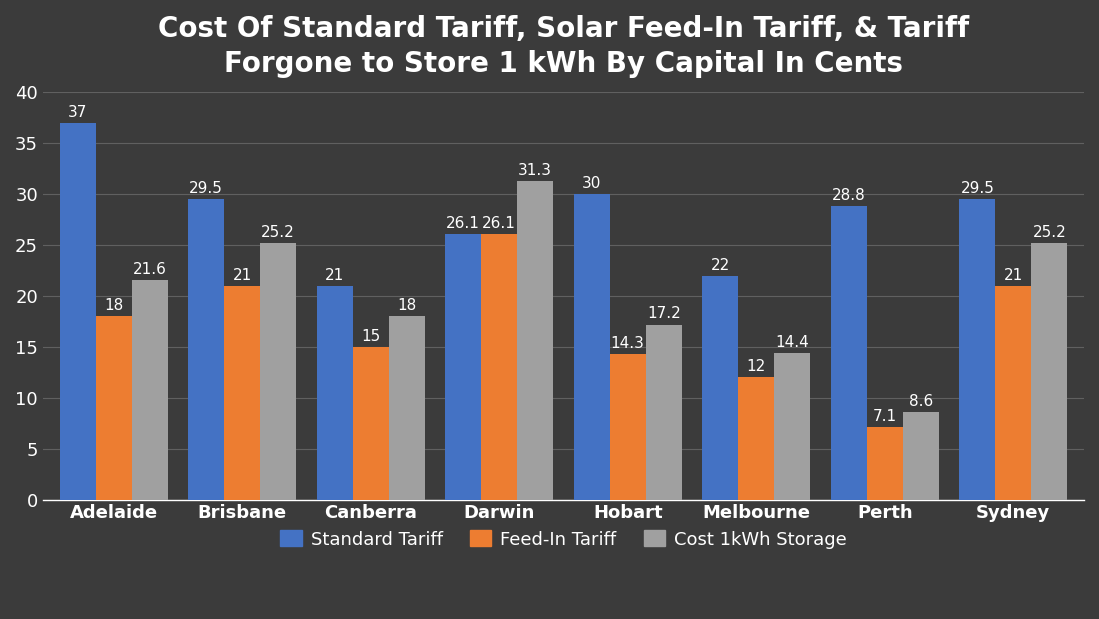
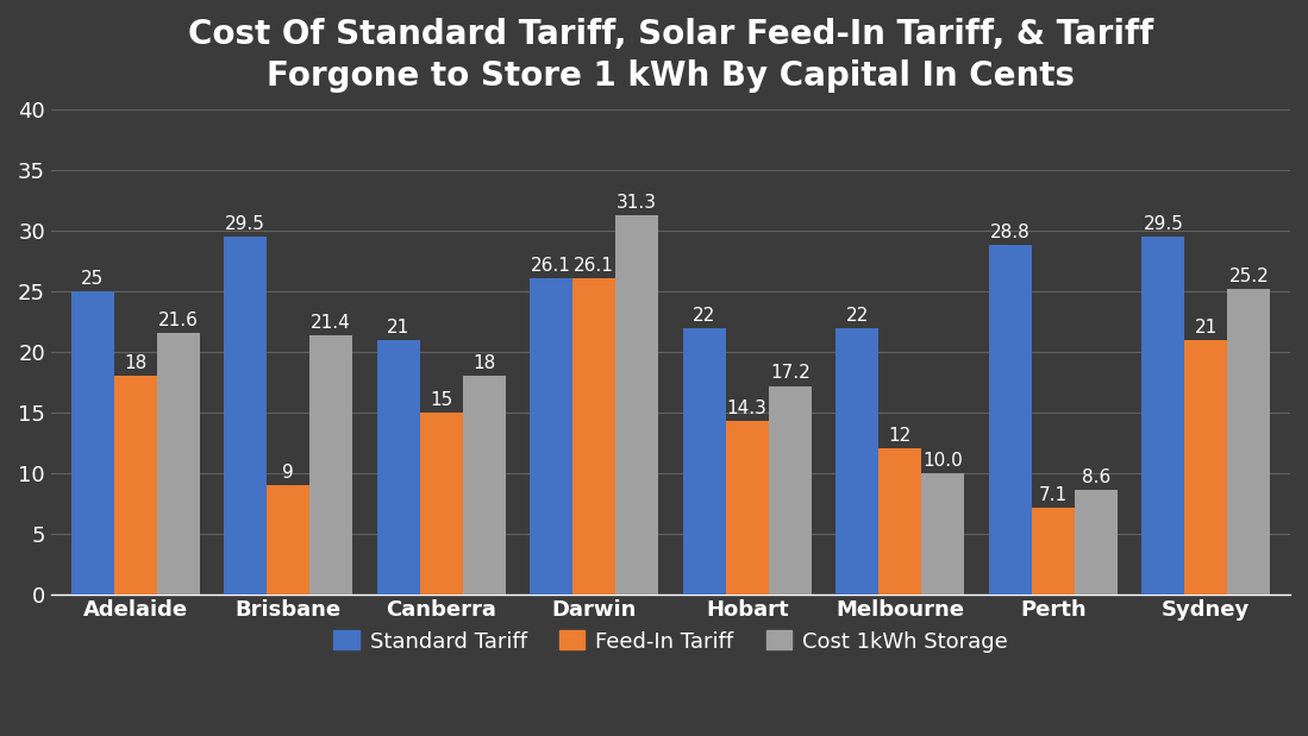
Standard Tariff/Adelaide: 37 -> 25
Feed-In Tariff/Brisbane: 21 -> 9
Cost 1kWh Storage/Brisbane: 25.2 -> 21.4
Standard Tariff/Hobart: 30 -> 22
Cost 1kWh Storage/Melbourne: 14.4 -> 10.0
